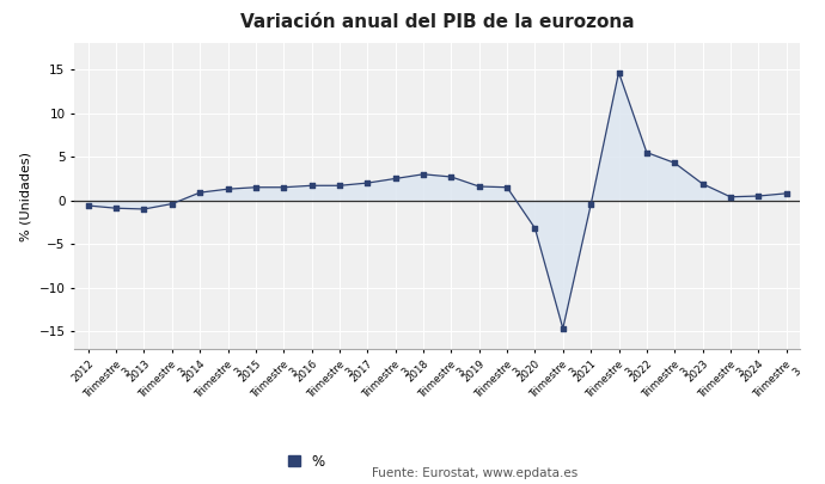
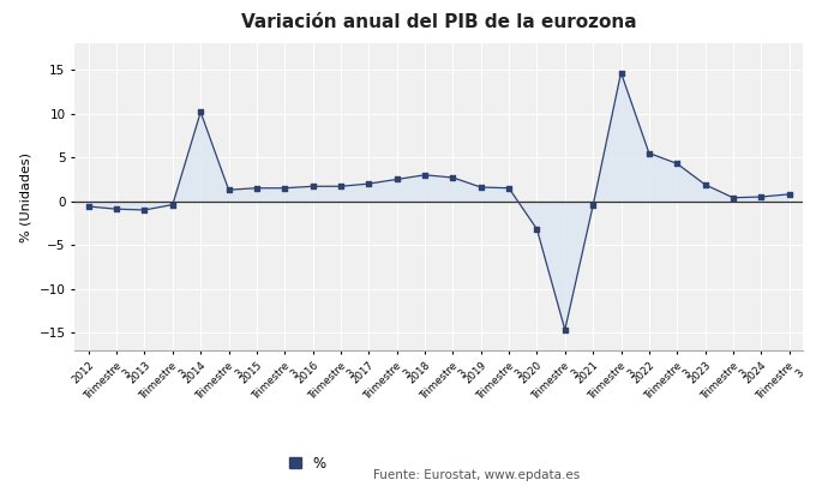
2014: 0.9 -> 10.2
